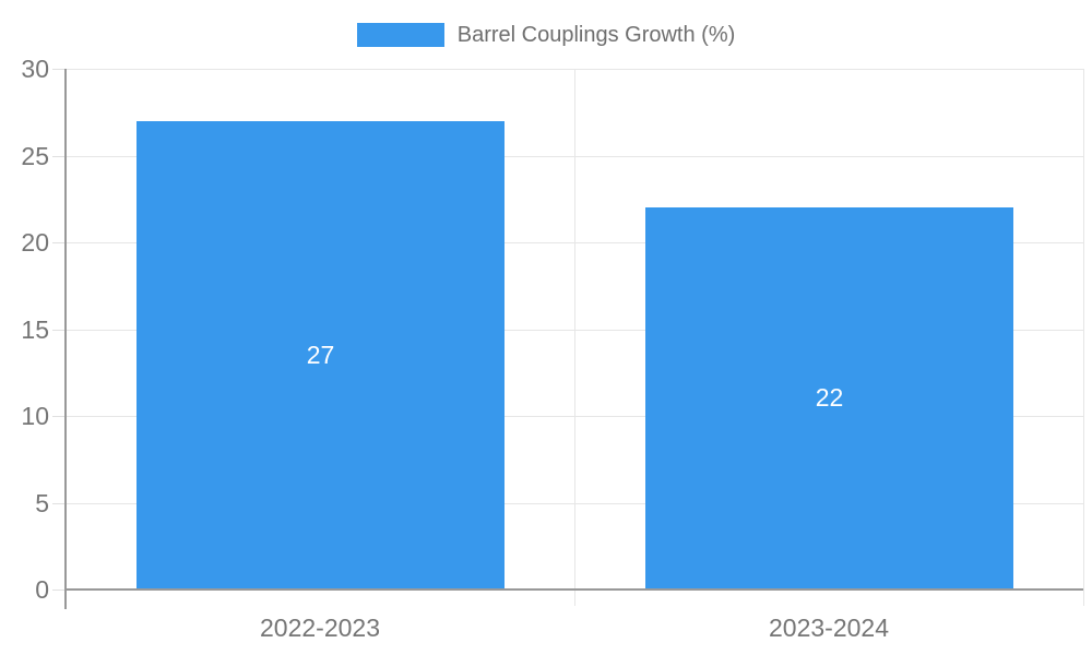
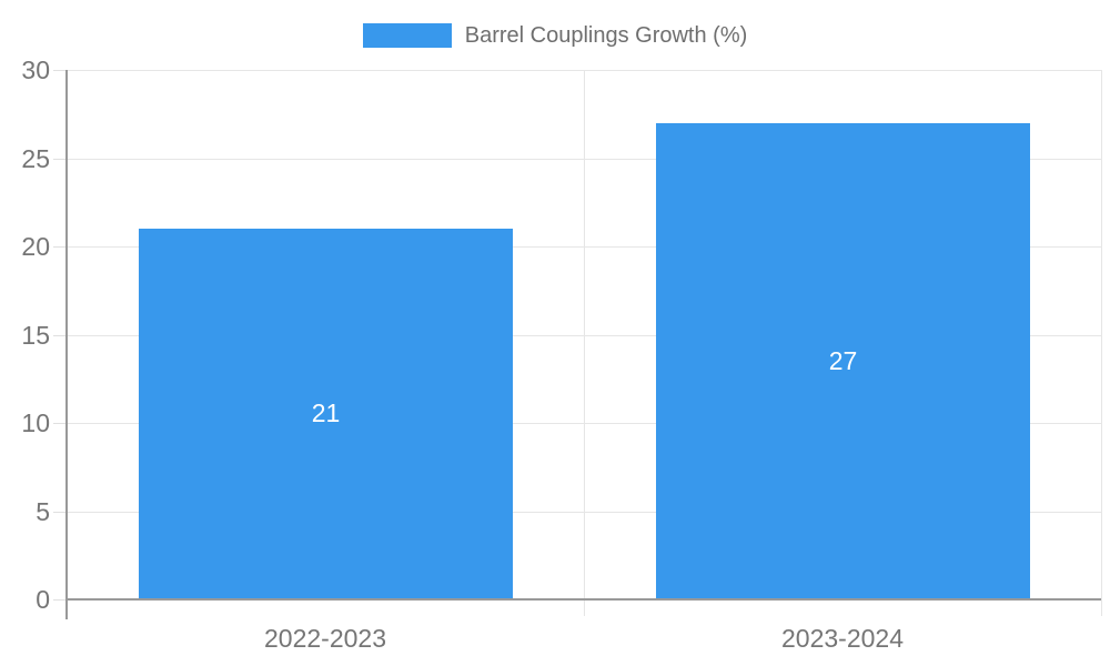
2022-2023: 27 -> 21
2023-2024: 22 -> 27
